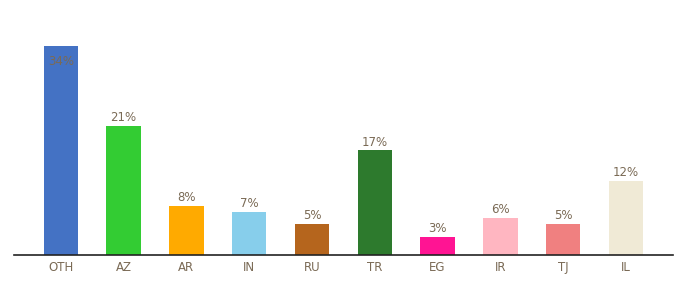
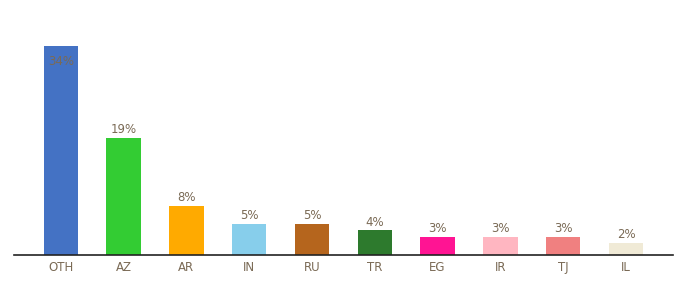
AZ: 21% -> 19%
IN: 7% -> 5%
TR: 17% -> 4%
IR: 6% -> 3%
TJ: 5% -> 3%
IL: 12% -> 2%
